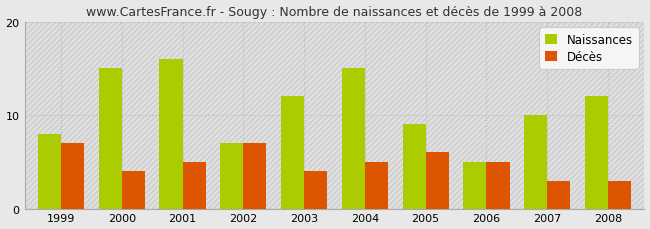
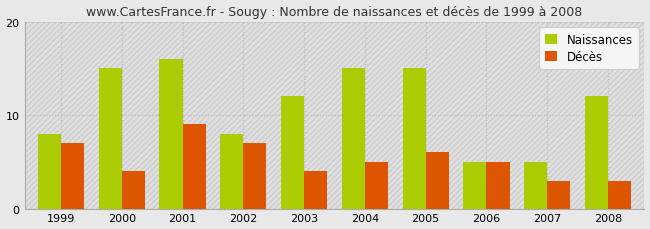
Décès/2001: 5 -> 9
Naissances/2002: 7 -> 8
Naissances/2005: 9 -> 15
Naissances/2007: 10 -> 5
